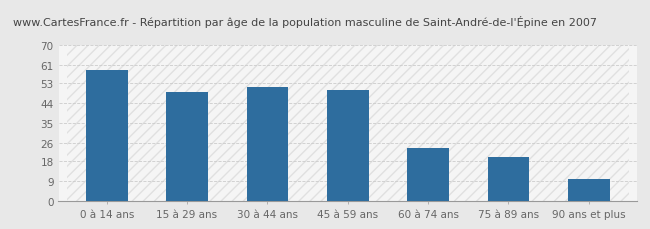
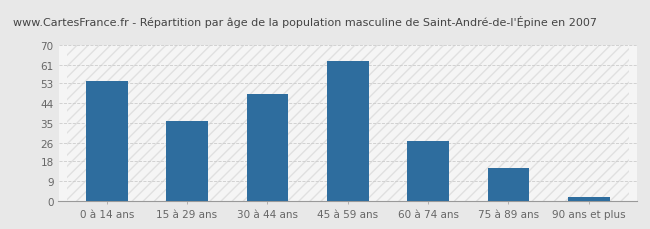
0 à 14 ans: 59 -> 54
15 à 29 ans: 49 -> 36
30 à 44 ans: 51 -> 48
45 à 59 ans: 50 -> 63
60 à 74 ans: 24 -> 27
75 à 89 ans: 20 -> 15
90 ans et plus: 10 -> 2
